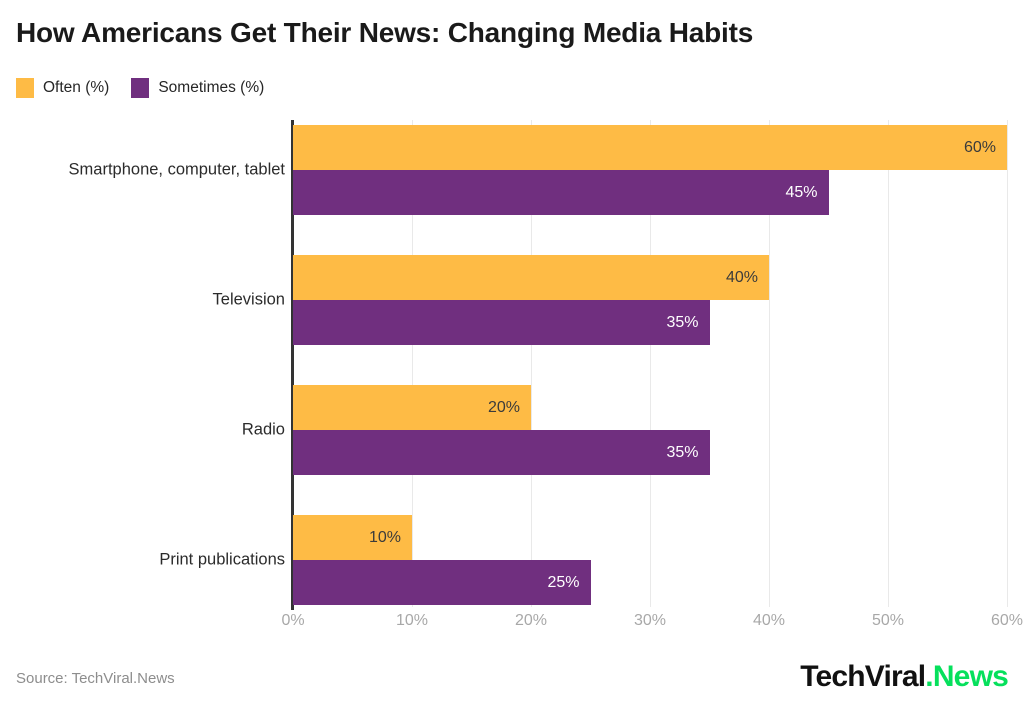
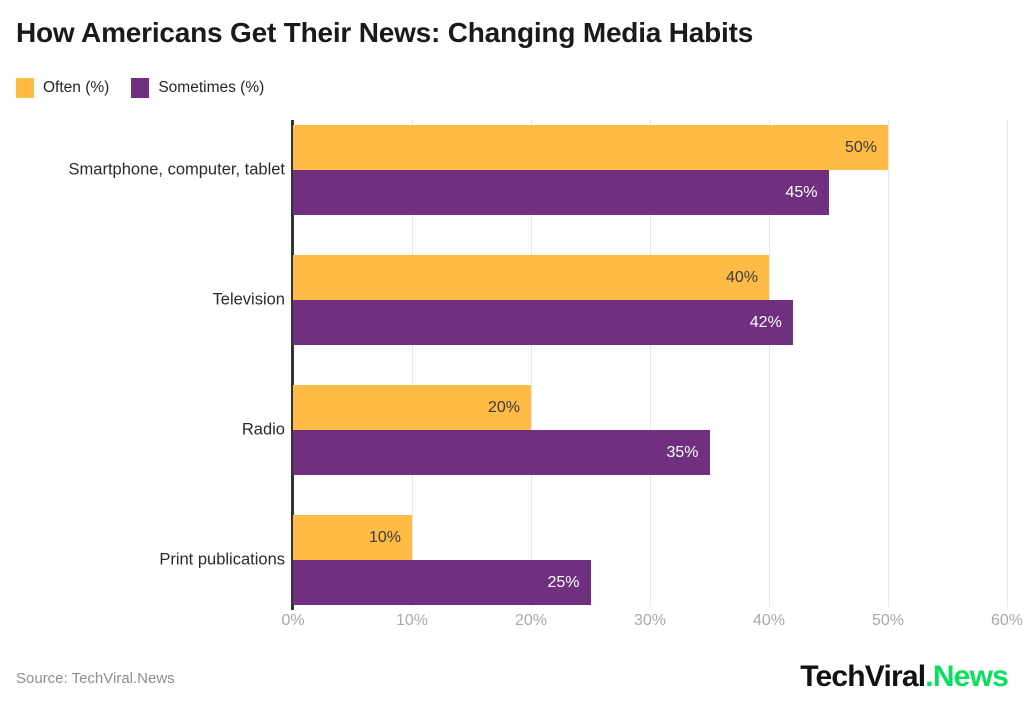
Often (%)/Smartphone, computer, tablet: 60% -> 50%
Sometimes (%)/Television: 35% -> 42%
